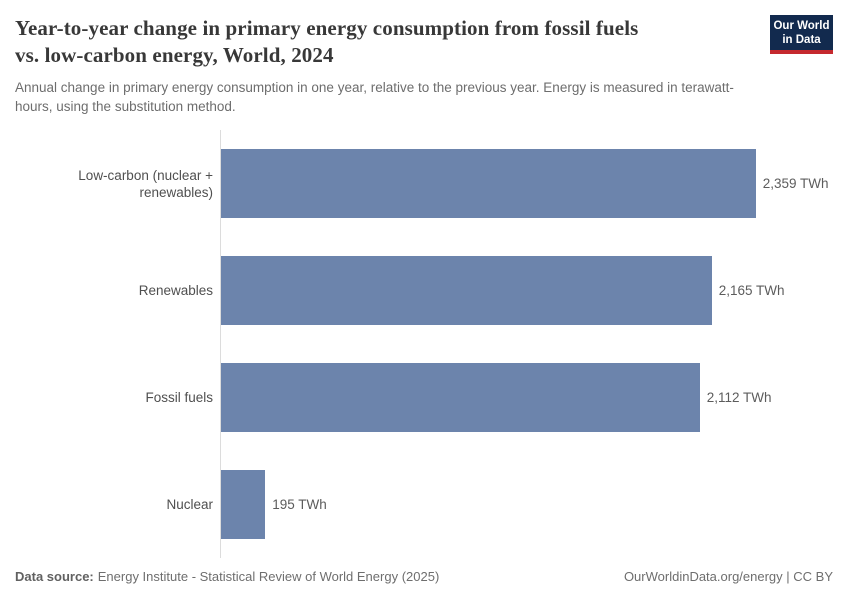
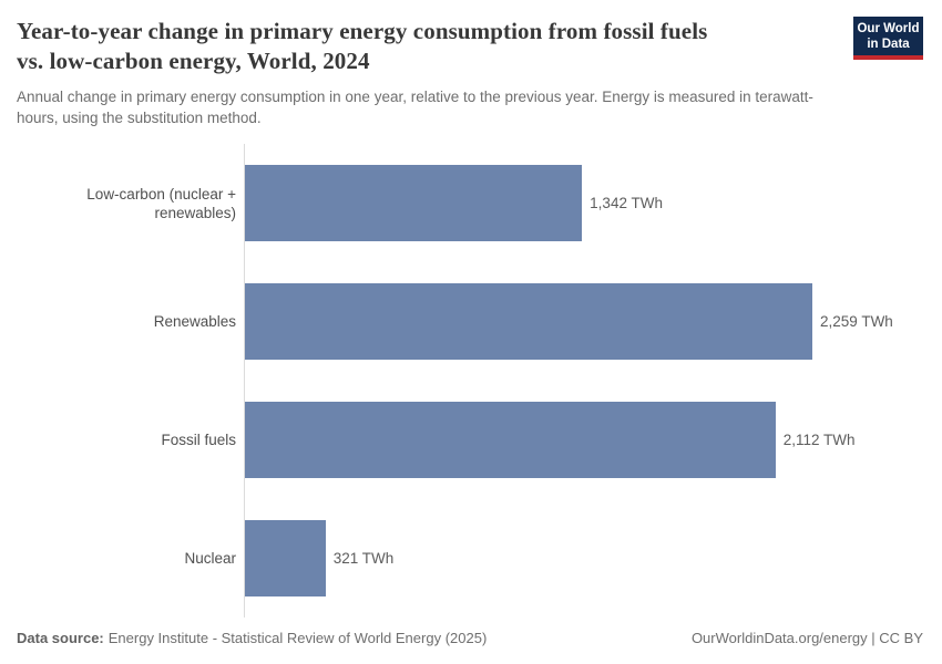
Low-carbon (nuclear + renewables): 2,359 -> 1,342
Renewables: 2,165 -> 2,259
Nuclear: 195 -> 321
